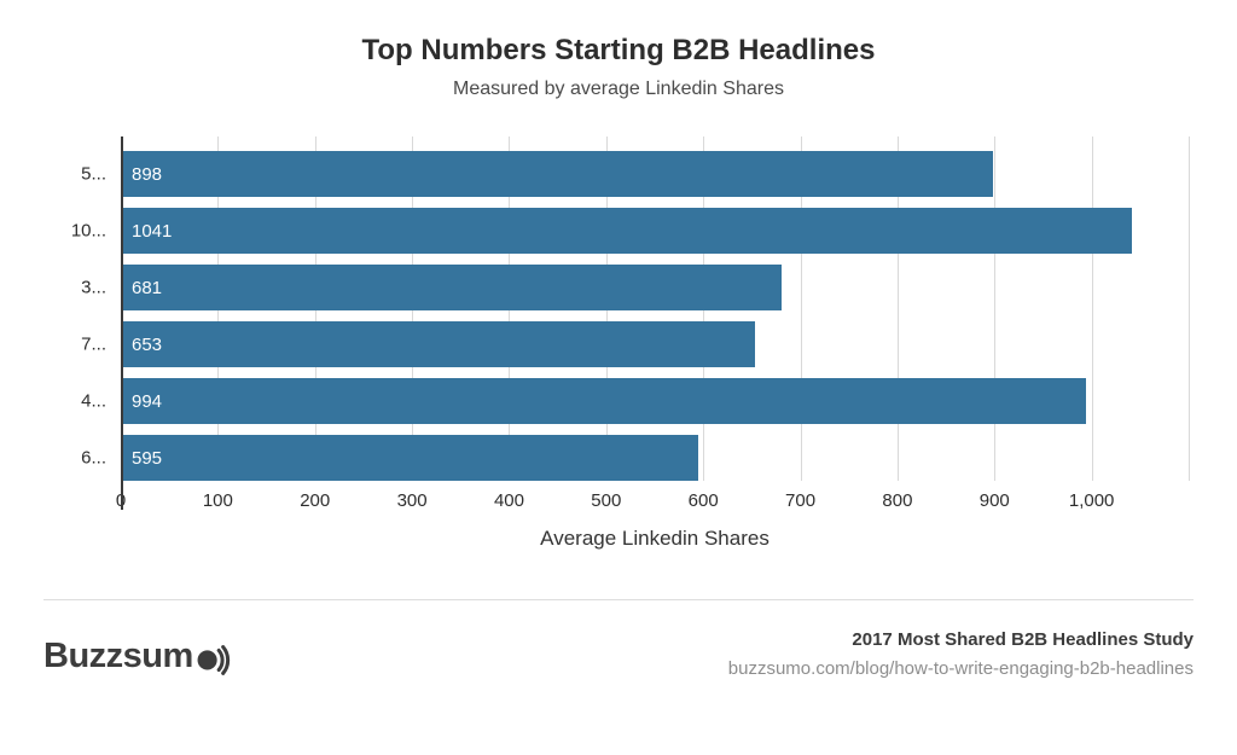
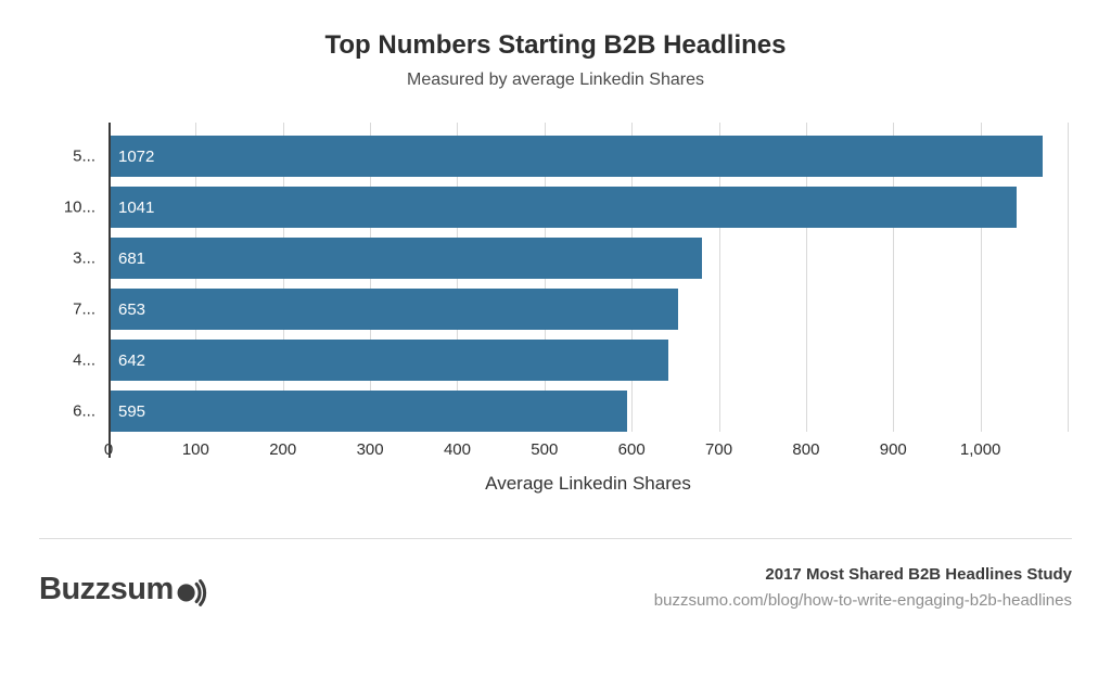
5...: 898 -> 1072
4...: 994 -> 642
